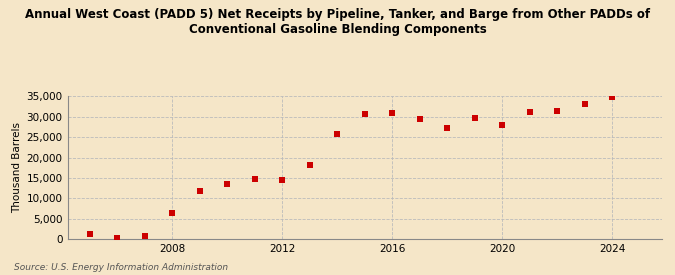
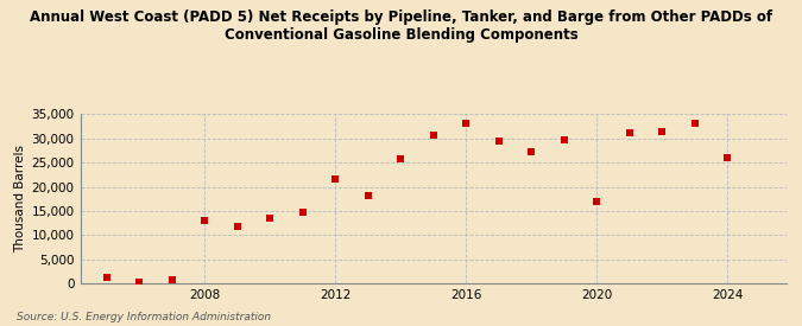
2008: 6,500 -> 13,000
2012: 14,600 -> 21,500
2016: 31,000 -> 33,000
2020: 28,000 -> 17,000
2024: 34,800 -> 26,000
